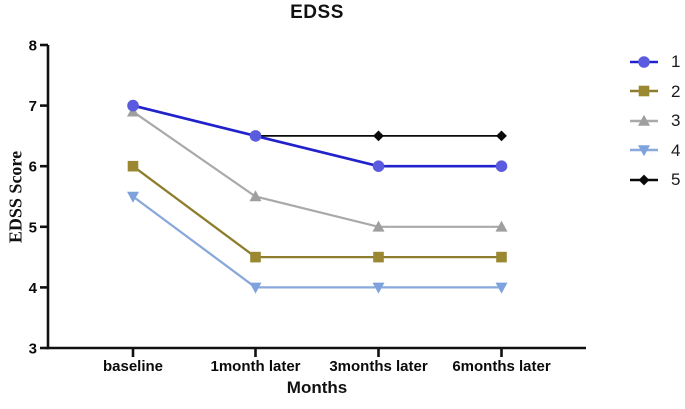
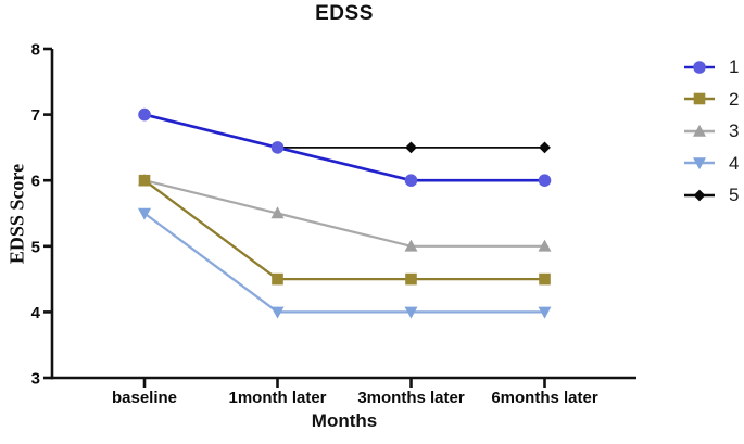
3/baseline: 6.9 -> 6.0
